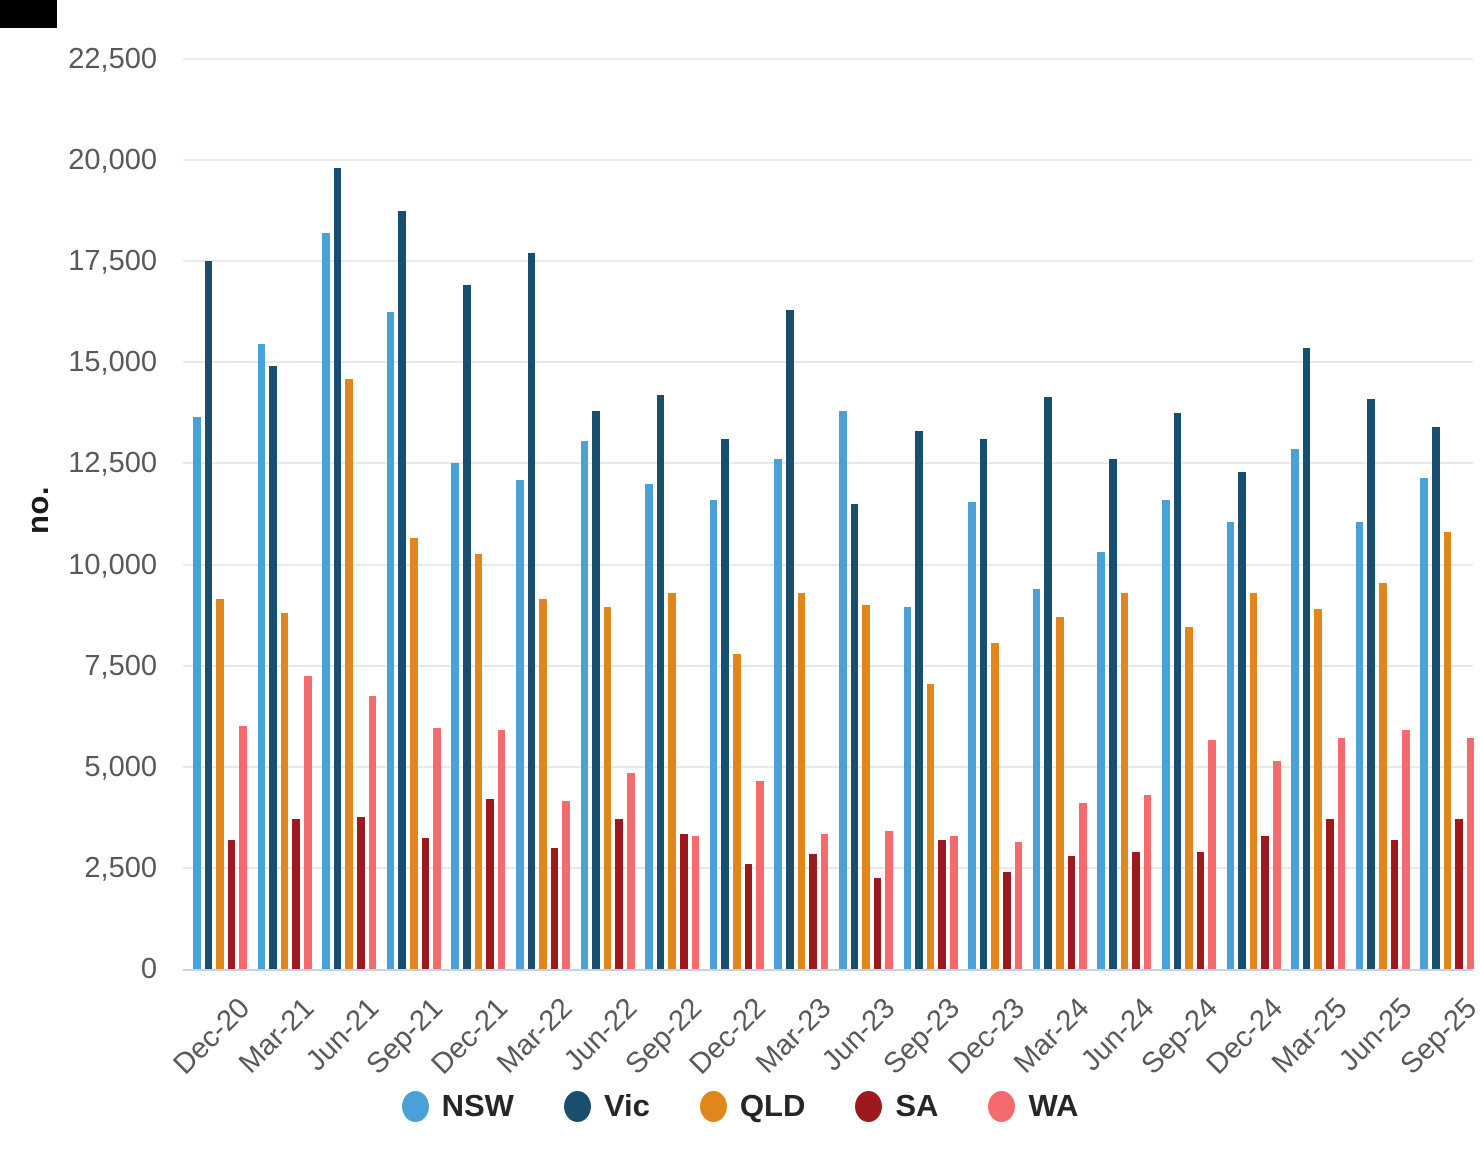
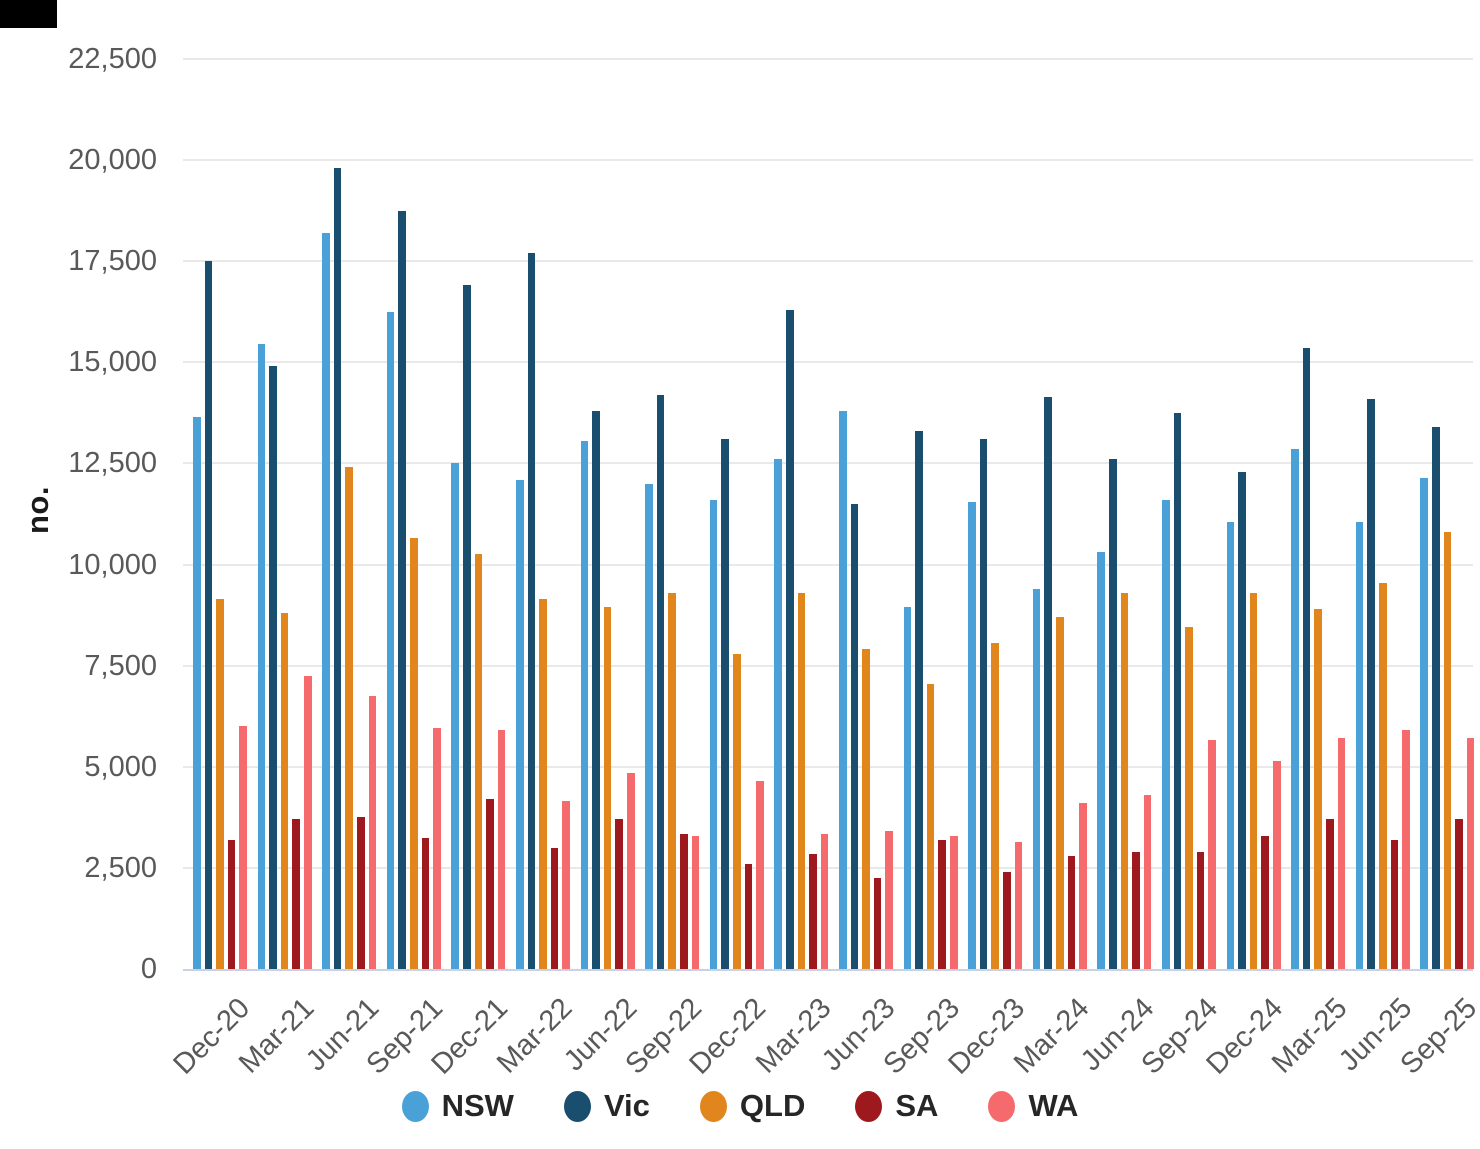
QLD/Jun-21: 14600 -> 12400
QLD/Jun-23: 9000 -> 7900
